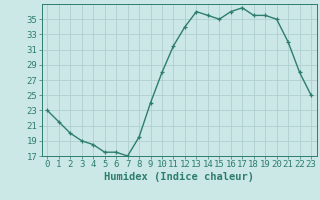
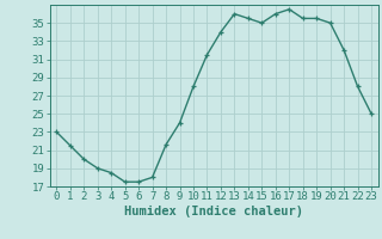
7: 17.0 -> 18.0
8: 19.5 -> 21.6
